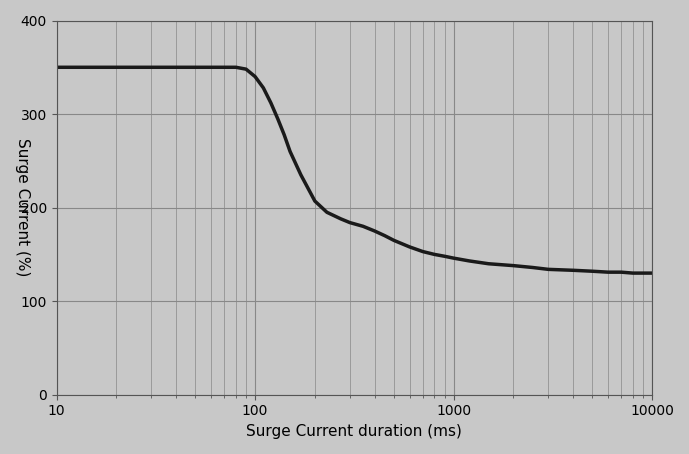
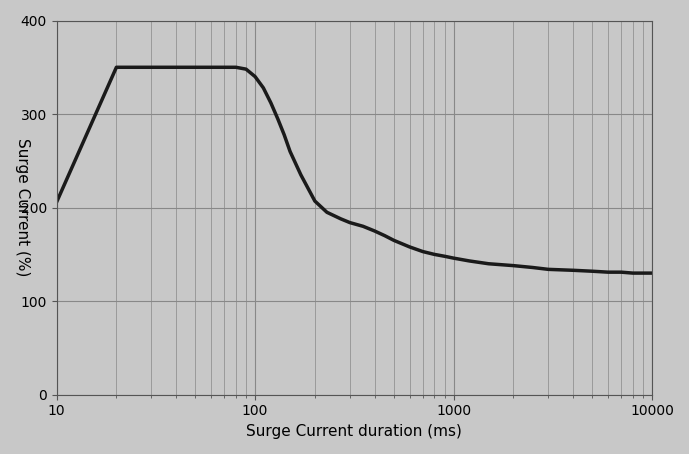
10: 350 -> 206
